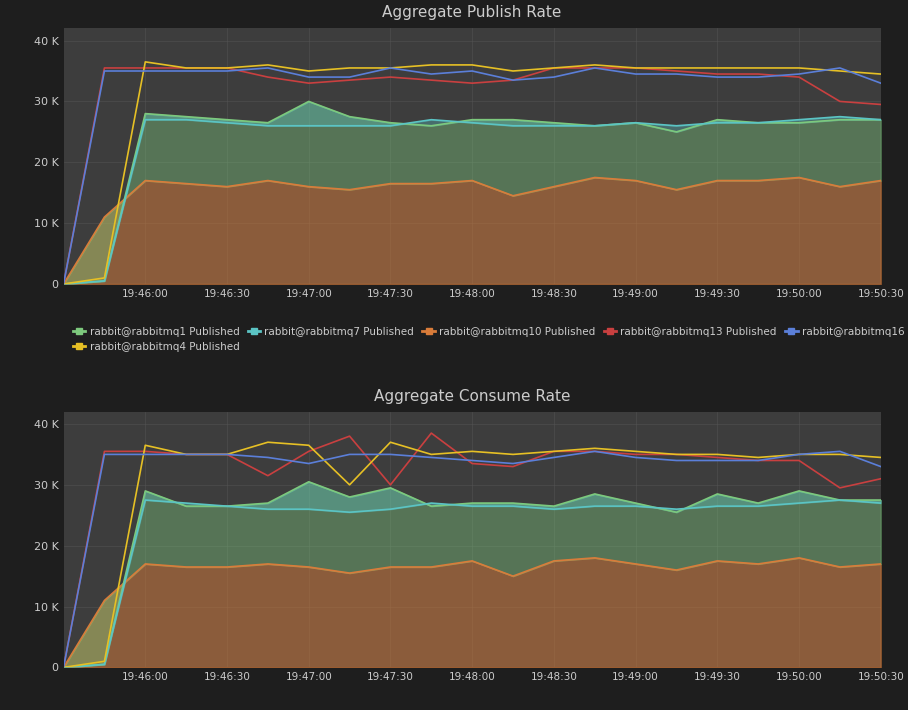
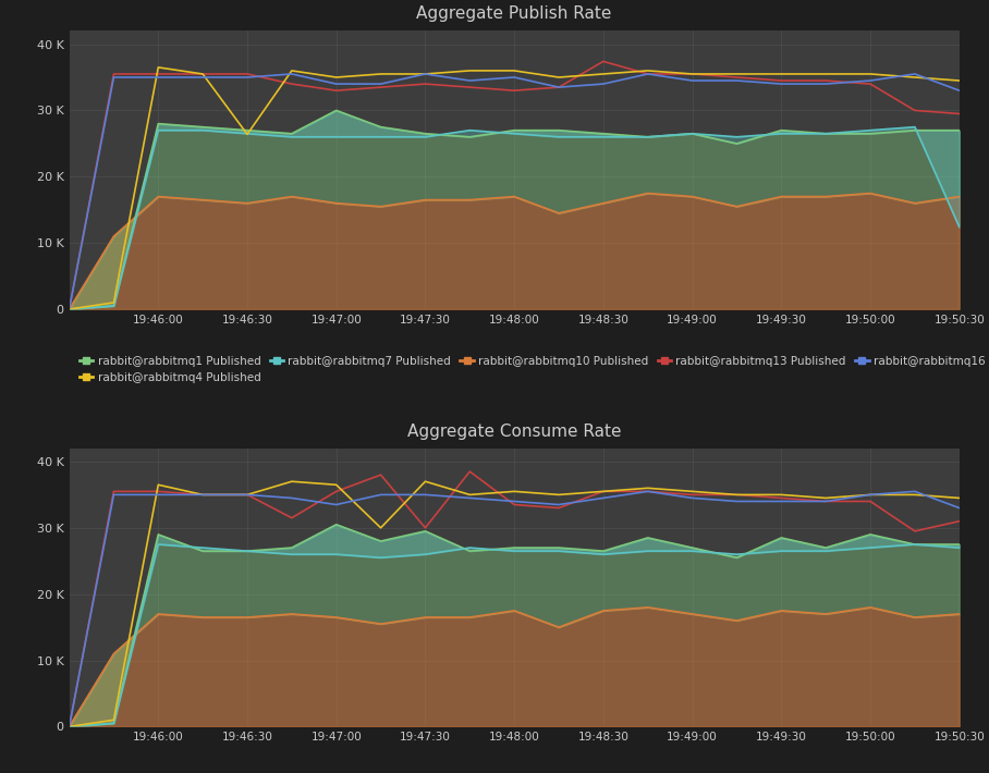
Aggregate Publish Rate/rabbit@rabbitmq4 Published/19:46:30: 35.5 K -> 26.4 K
Aggregate Publish Rate/rabbit@rabbitmq13 Published/19:48:30: 35.5 K -> 37.4 K
Aggregate Publish Rate/rabbit@rabbitmq7 Published/19:50:30: 27.0 K -> 12.4 K
